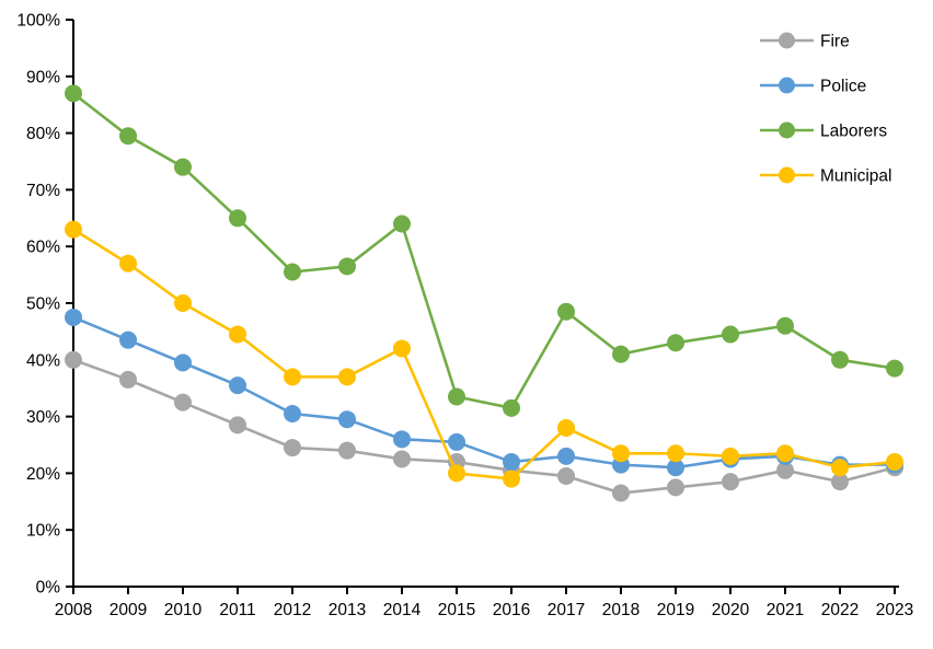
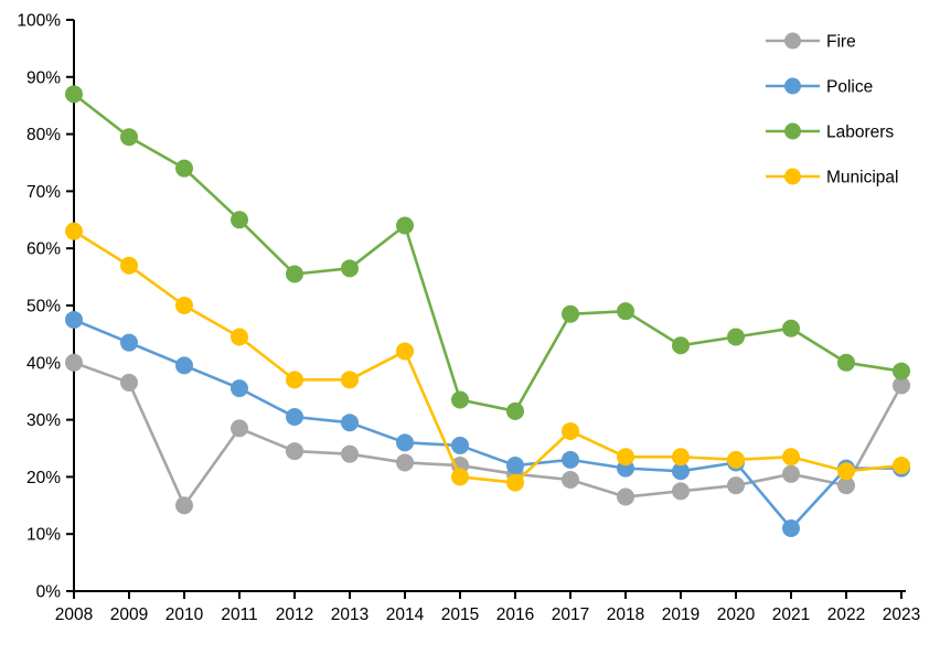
Fire/2010: 32% -> 15%
Laborers/2018: 41% -> 49%
Police/2021: 23% -> 11%
Fire/2023: 21% -> 36%
